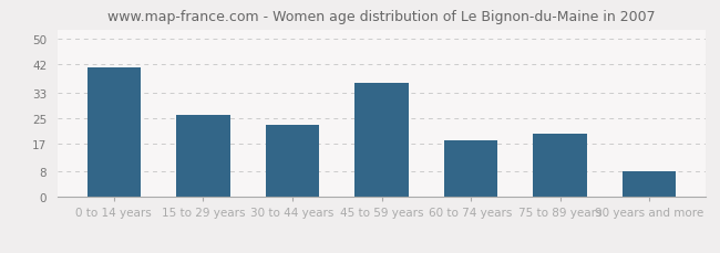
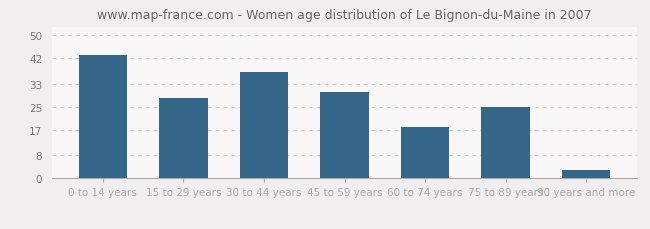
0 to 14 years: 41 -> 43
15 to 29 years: 26 -> 28
30 to 44 years: 23 -> 37
45 to 59 years: 36 -> 30
75 to 89 years: 20 -> 25
90 years and more: 8 -> 3
